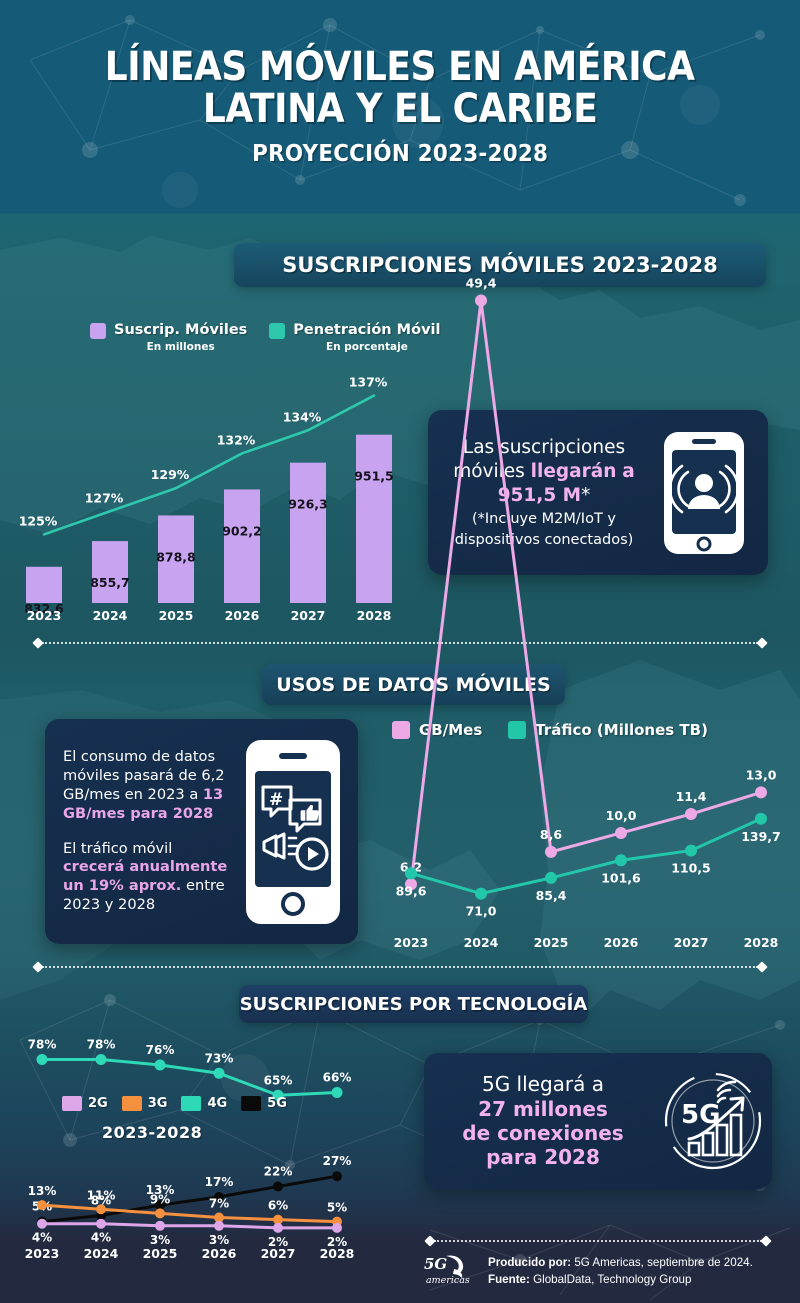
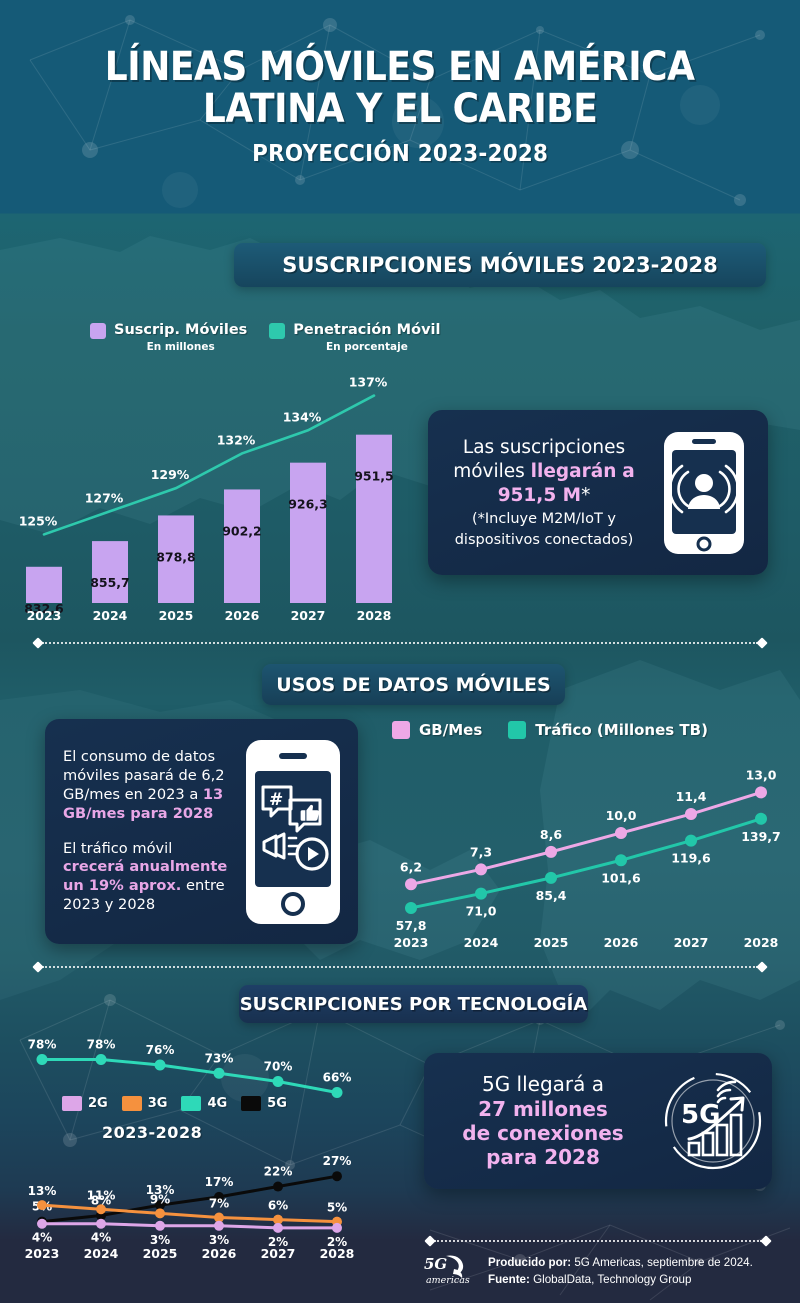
USOS DE DATOS MÓVILES/Tráfico (Millones TB)/2023: 89,6 -> 57,8
USOS DE DATOS MÓVILES/GB/Mes/2024: 49,4 -> 7,3
USOS DE DATOS MÓVILES/Tráfico (Millones TB)/2027: 110,5 -> 119,6
SUSCRIPCIONES POR TECNOLOGÍA/4G/2027: 65% -> 70%
